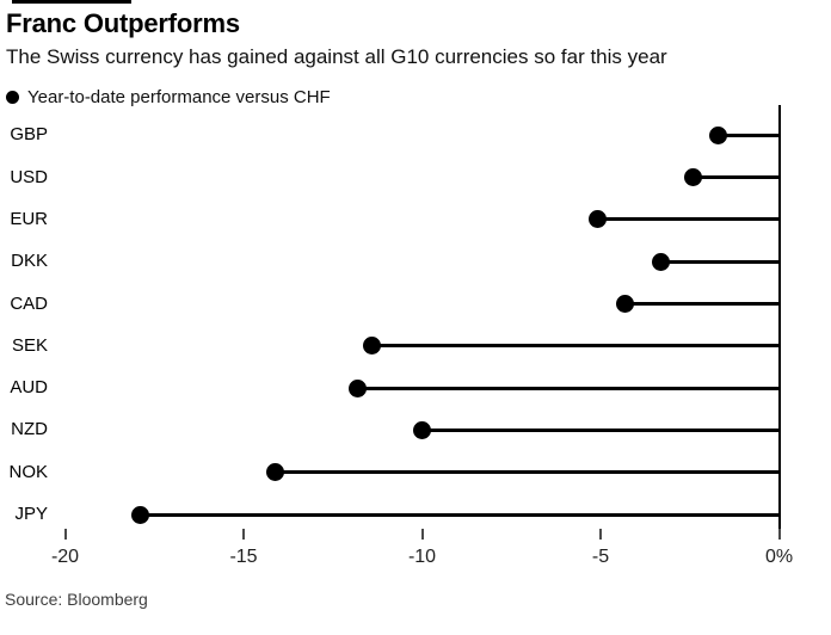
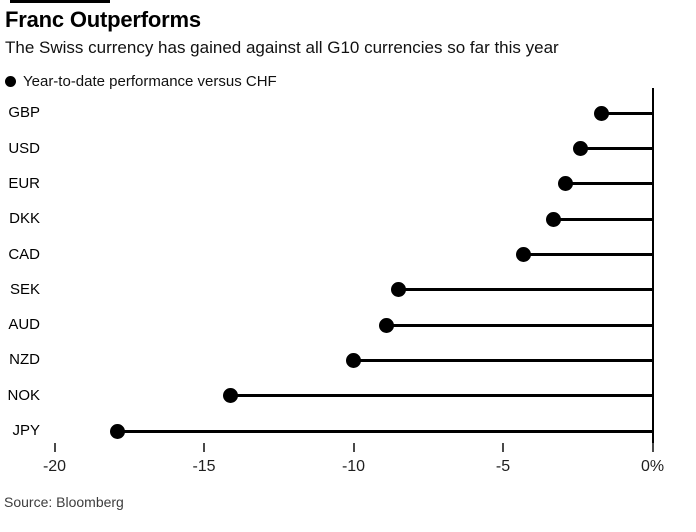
EUR: -5.1% -> -2.9%
SEK: -11.4% -> -8.5%
AUD: -11.8% -> -8.9%
